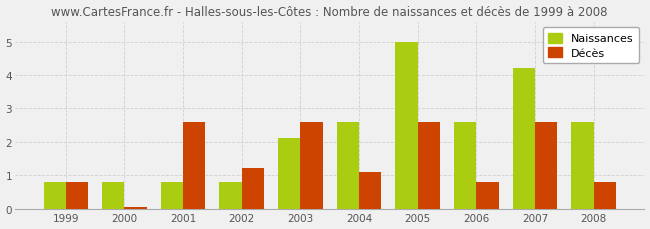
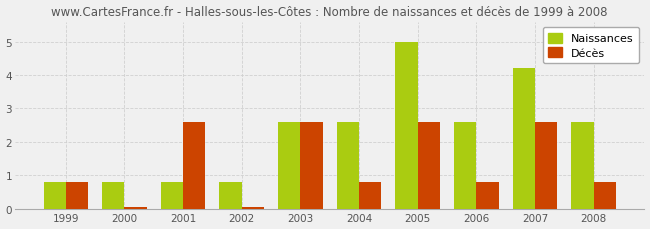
Décès/2002: 1.20 -> 0.05
Naissances/2003: 2.1 -> 2.6
Décès/2004: 1.10 -> 0.80
